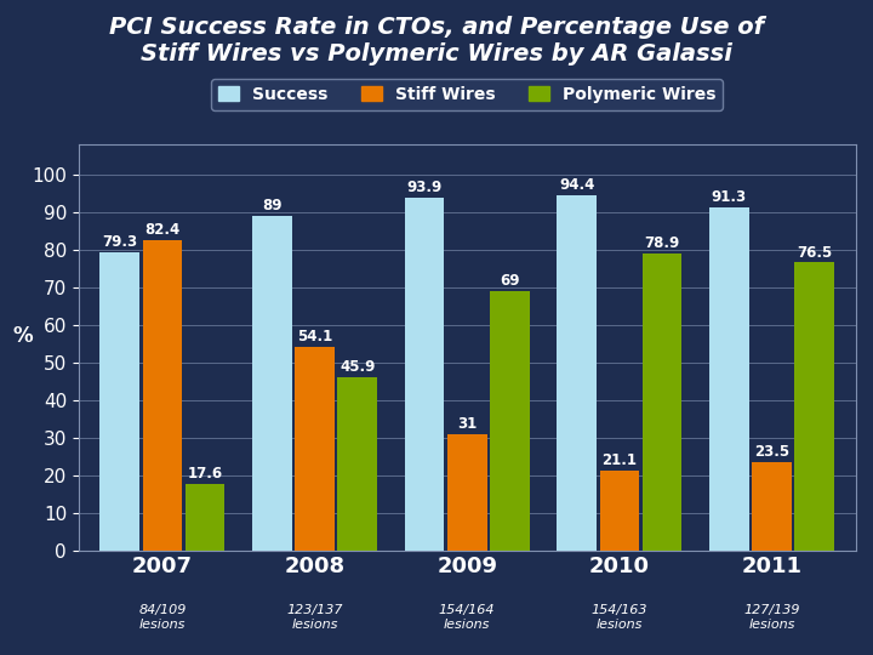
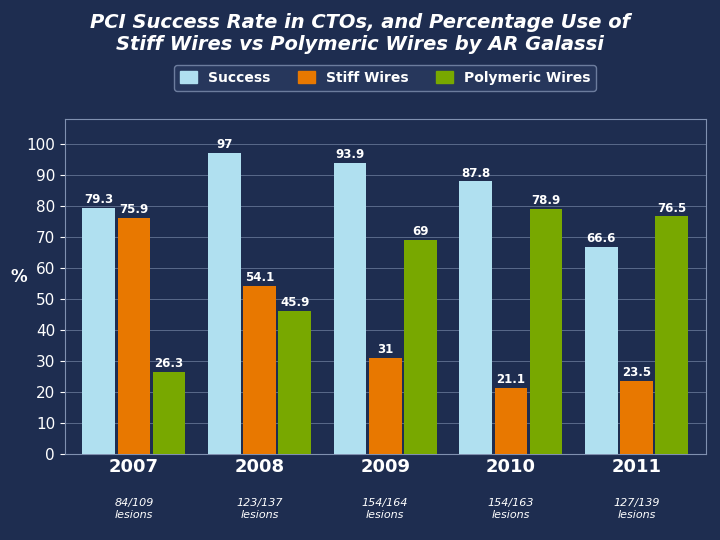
Stiff Wires/2007: 82.4 -> 75.9
Polymeric Wires/2007: 17.6 -> 26.3
Success/2008: 89 -> 97
Success/2010: 94.4 -> 87.8
Success/2011: 91.3 -> 66.6
